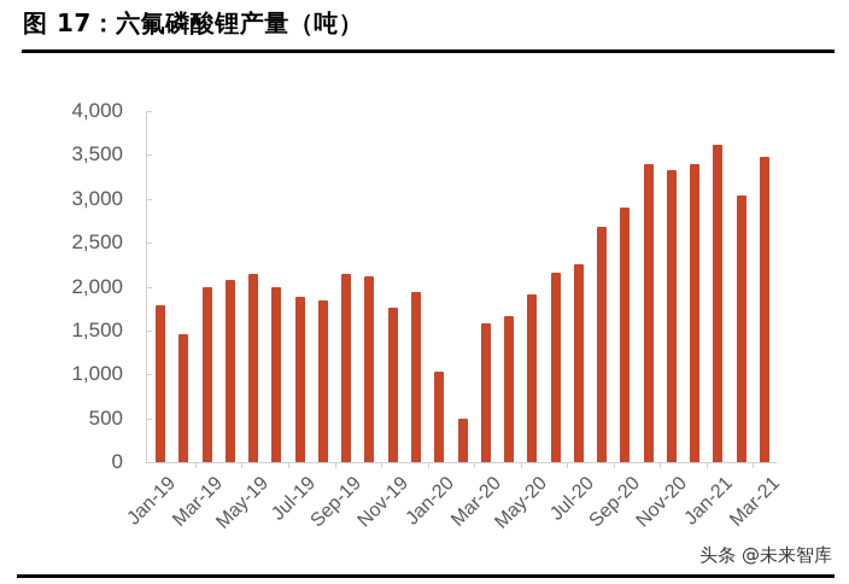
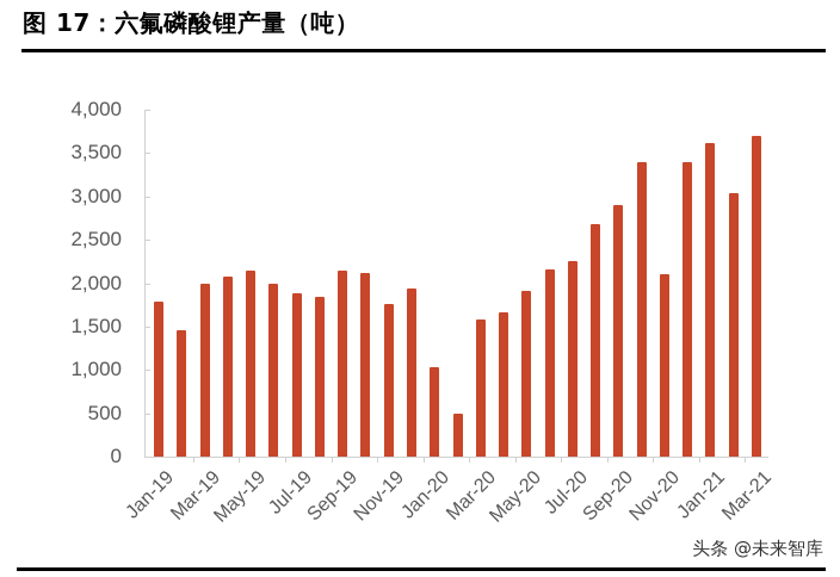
Nov-20: 3300 -> 2100
Mar-21: 3500 -> 3700
